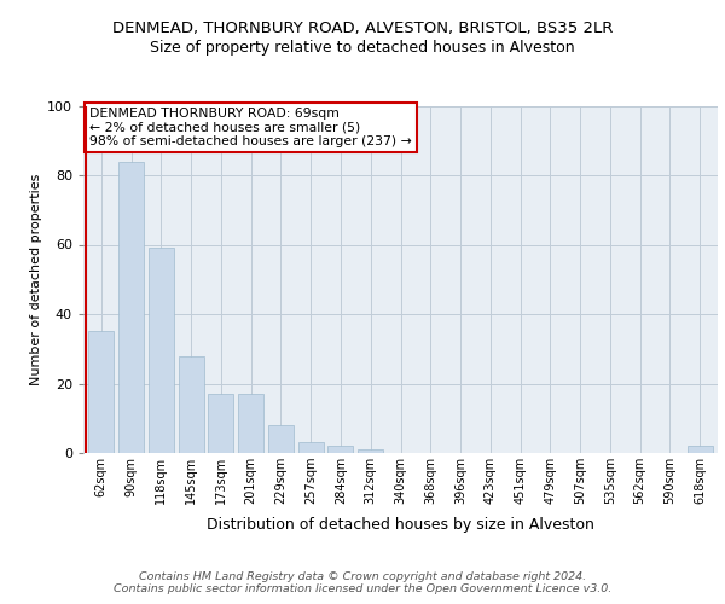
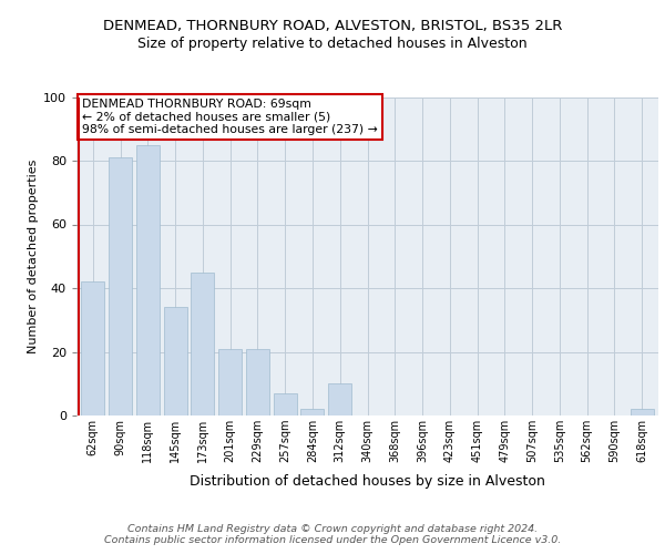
62sqm: 35 -> 42
90sqm: 84 -> 81
118sqm: 59 -> 85
145sqm: 28 -> 34
173sqm: 17 -> 45
201sqm: 17 -> 21
229sqm: 8 -> 21
257sqm: 3 -> 7
312sqm: 1 -> 10
